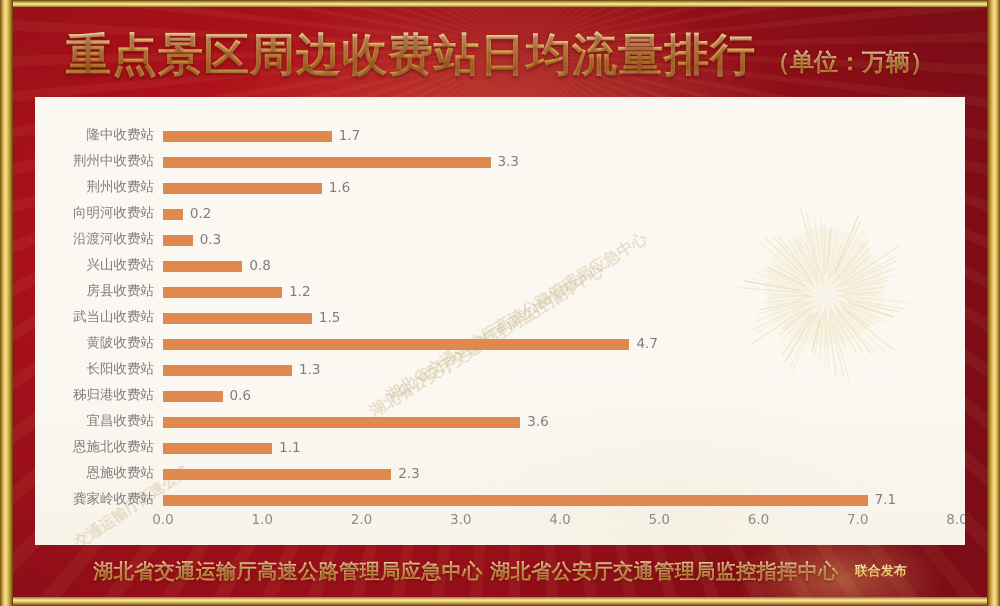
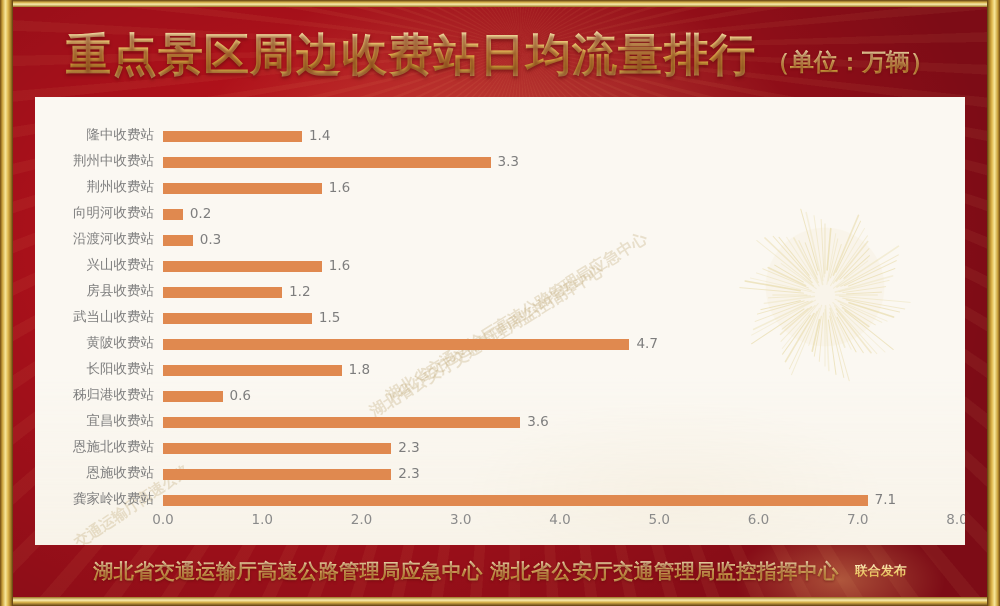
隆中收费站: 1.7 -> 1.4
兴山收费站: 0.8 -> 1.6
长阳收费站: 1.3 -> 1.8
恩施北收费站: 1.1 -> 2.3
